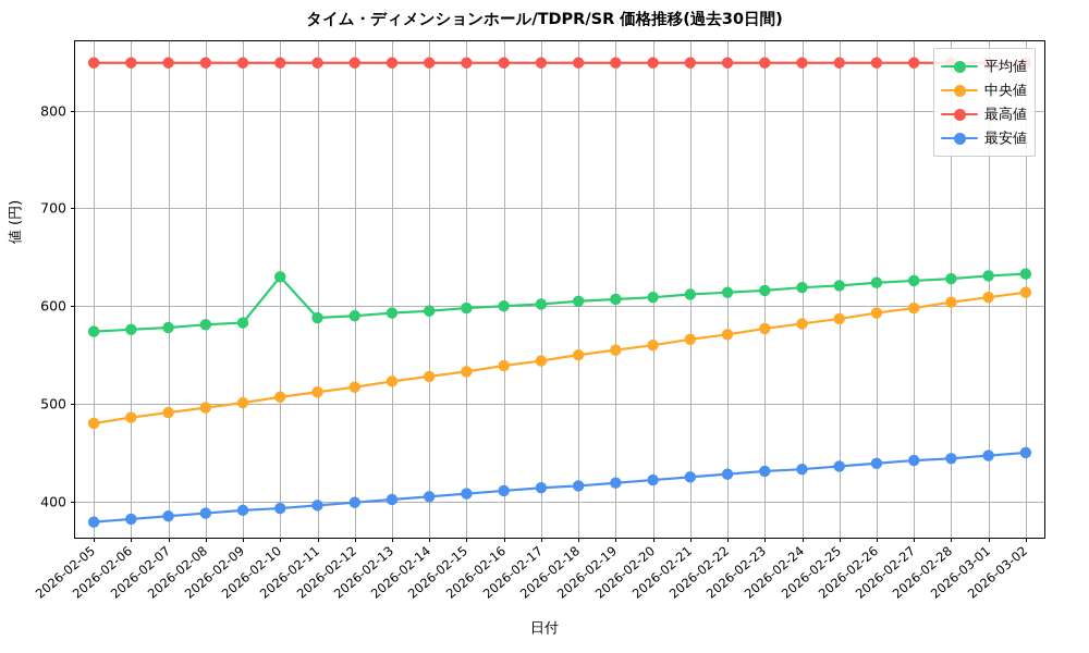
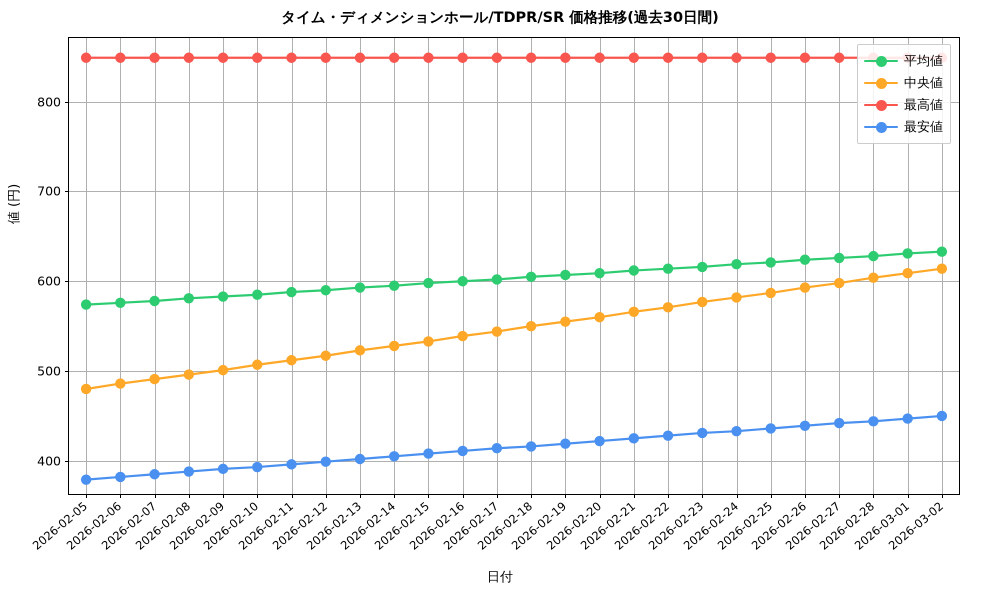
平均値/2026-02-10: 630 -> 580
